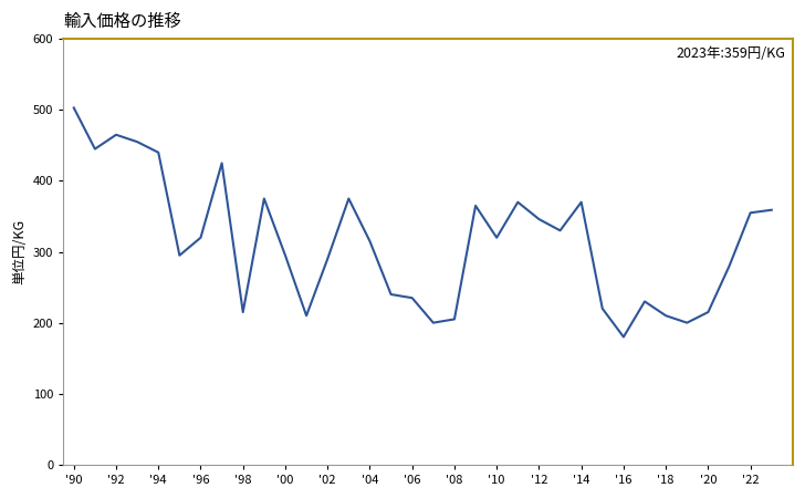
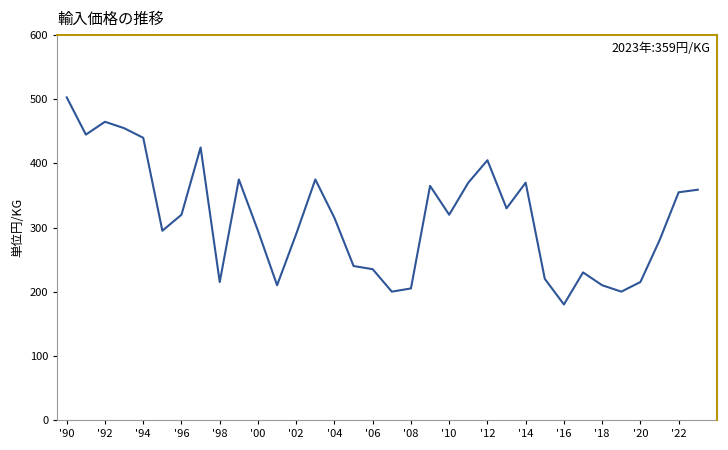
'12: 346 -> 405
